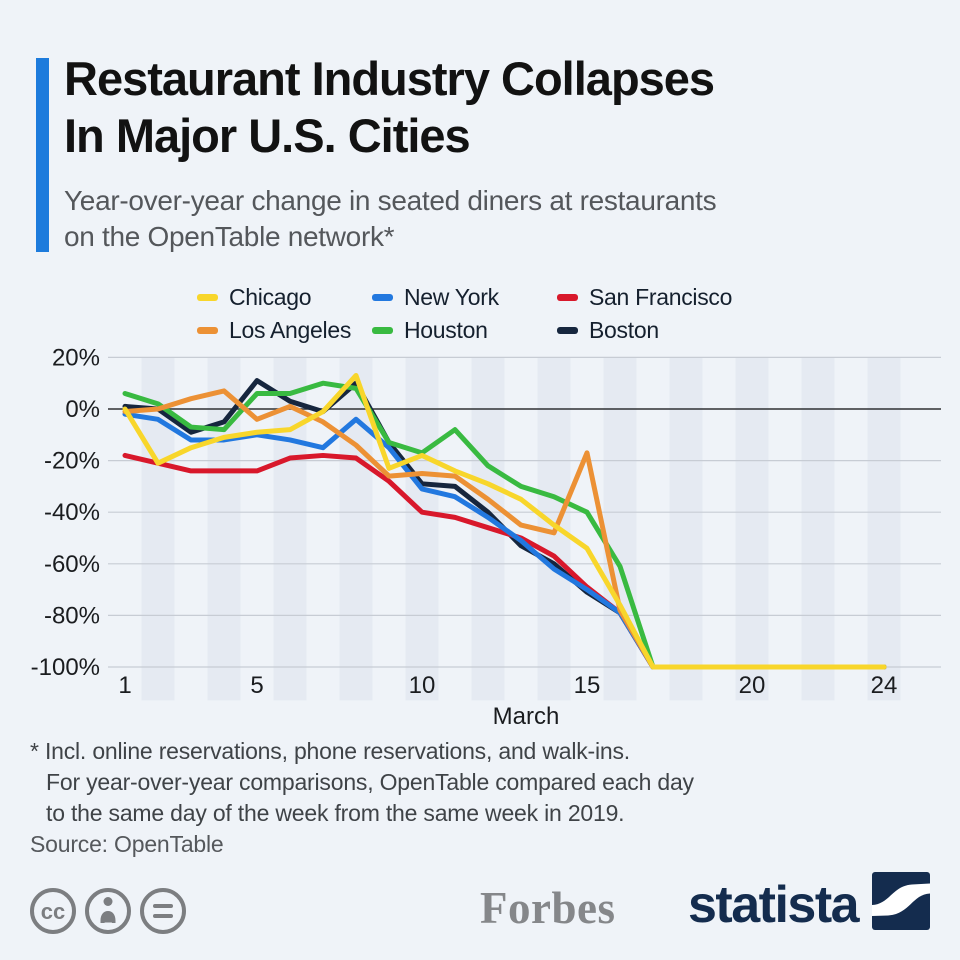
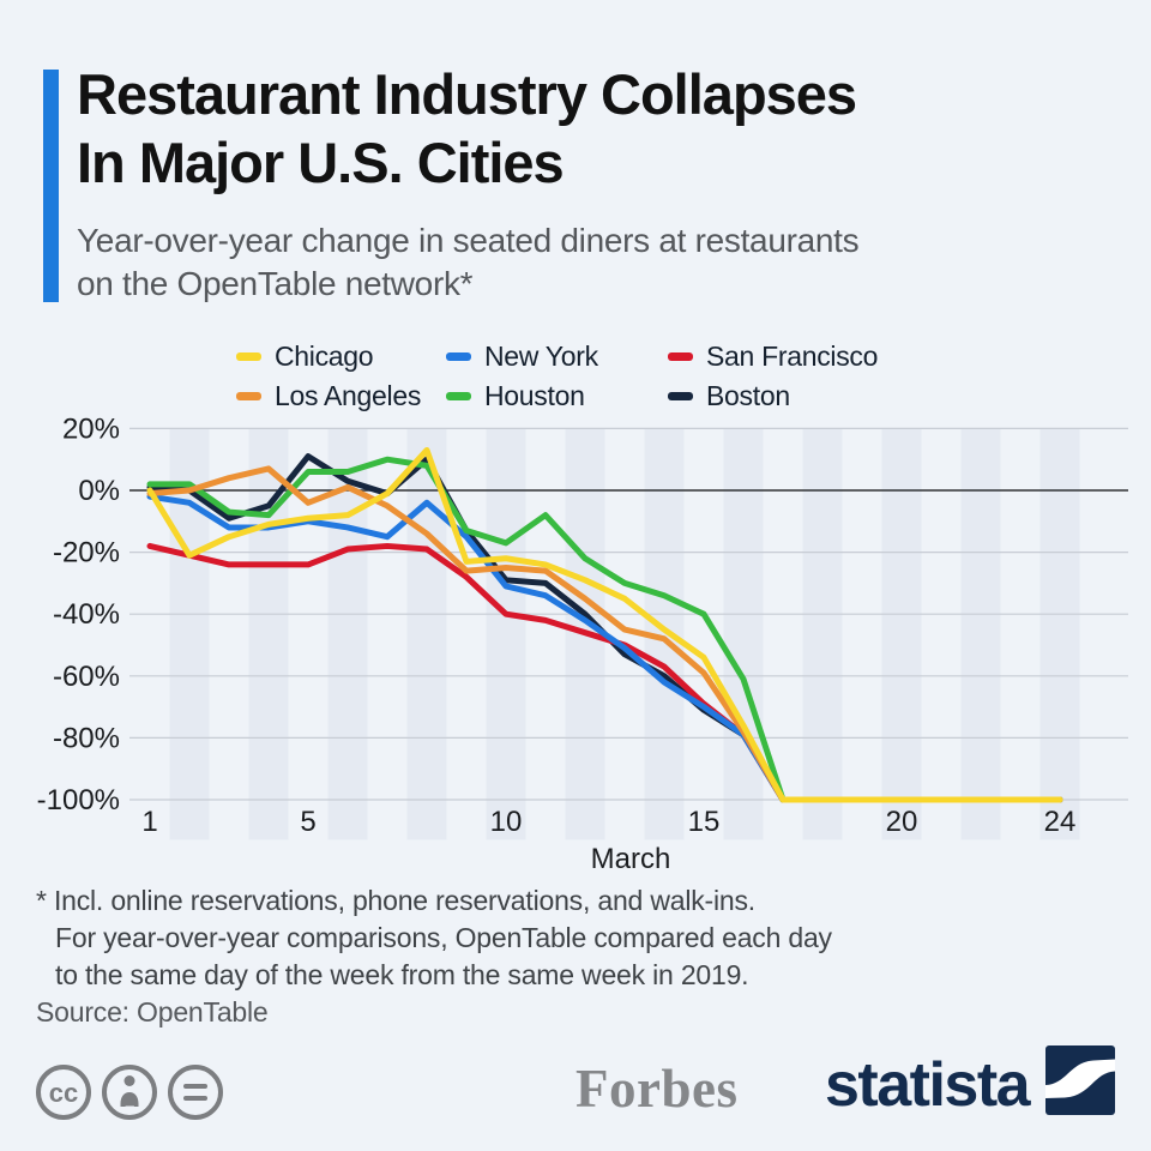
Houston/1: 6% -> 2%
Chicago/10: -18% -> -22%
Los Angeles/15: -17% -> -59%
